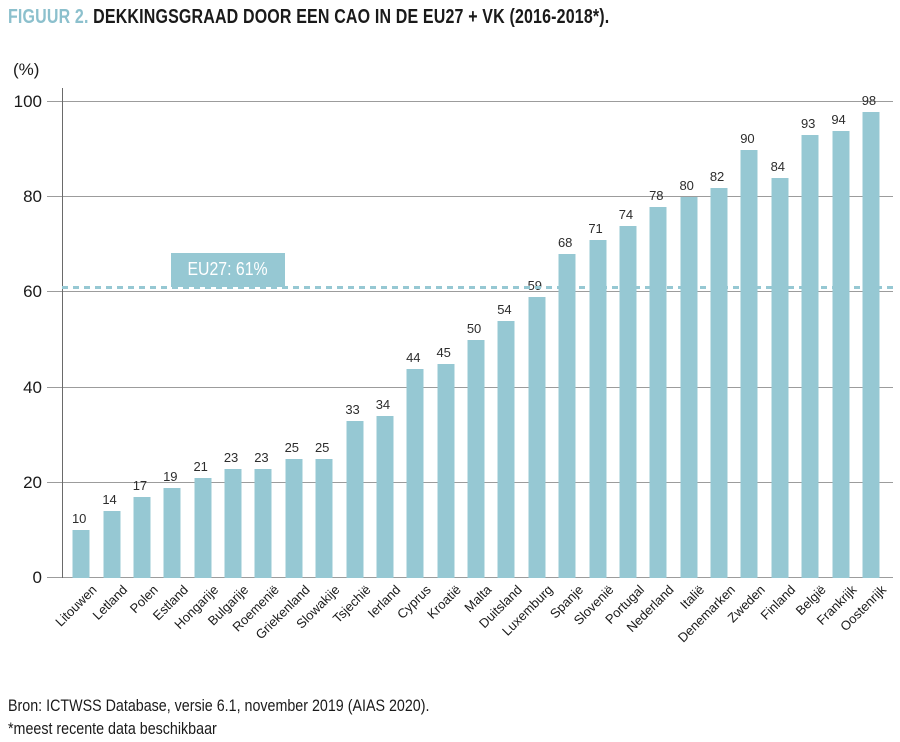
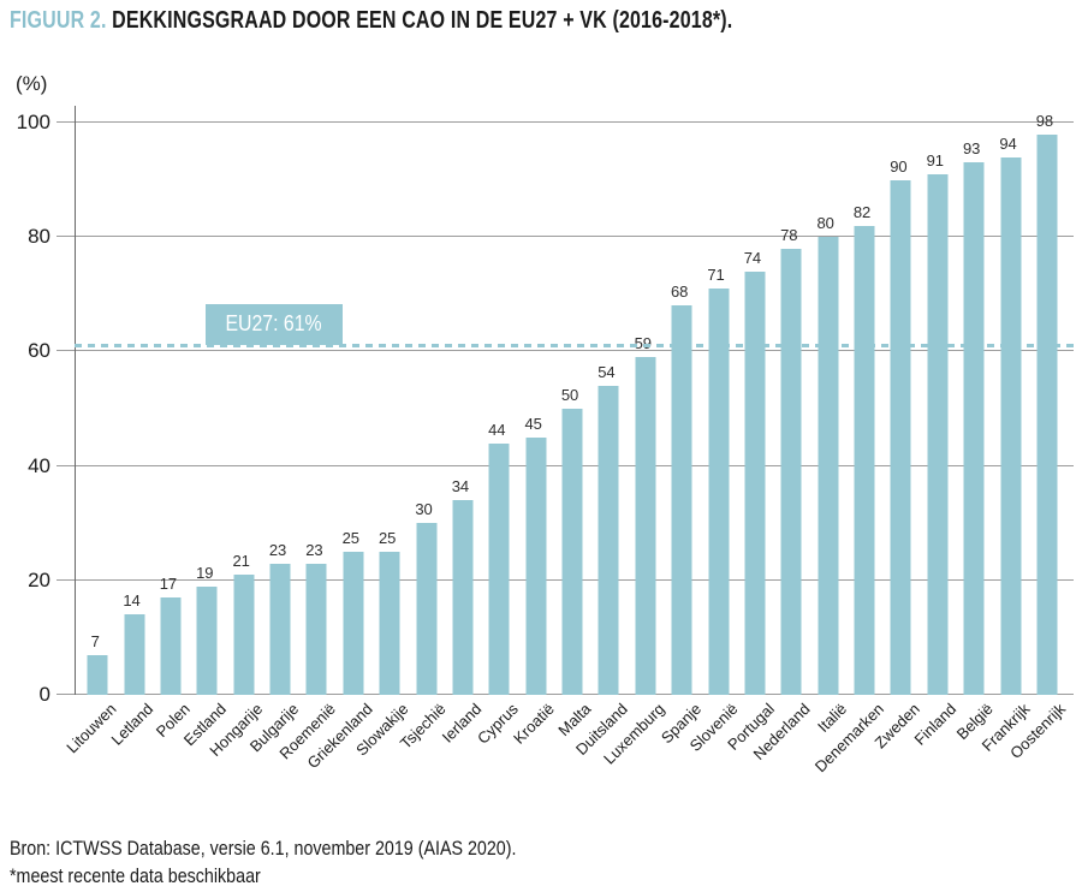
Litouwen: 10 -> 7
Tsjechië: 33 -> 30
Finland: 84 -> 91
